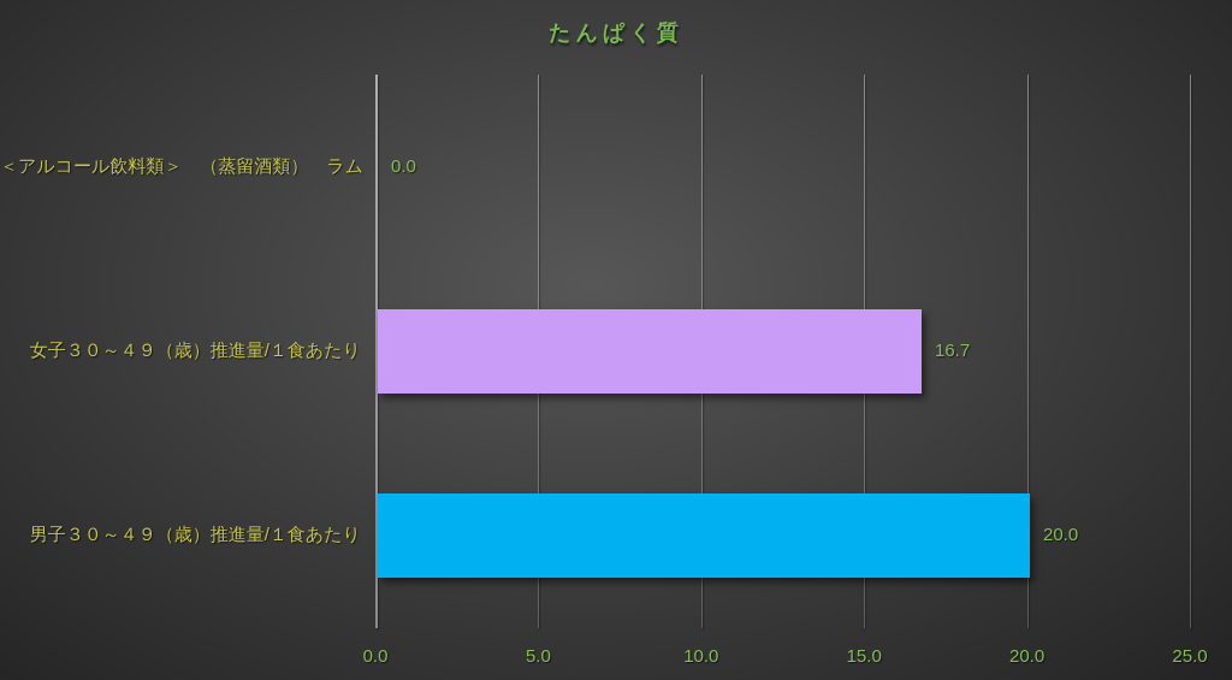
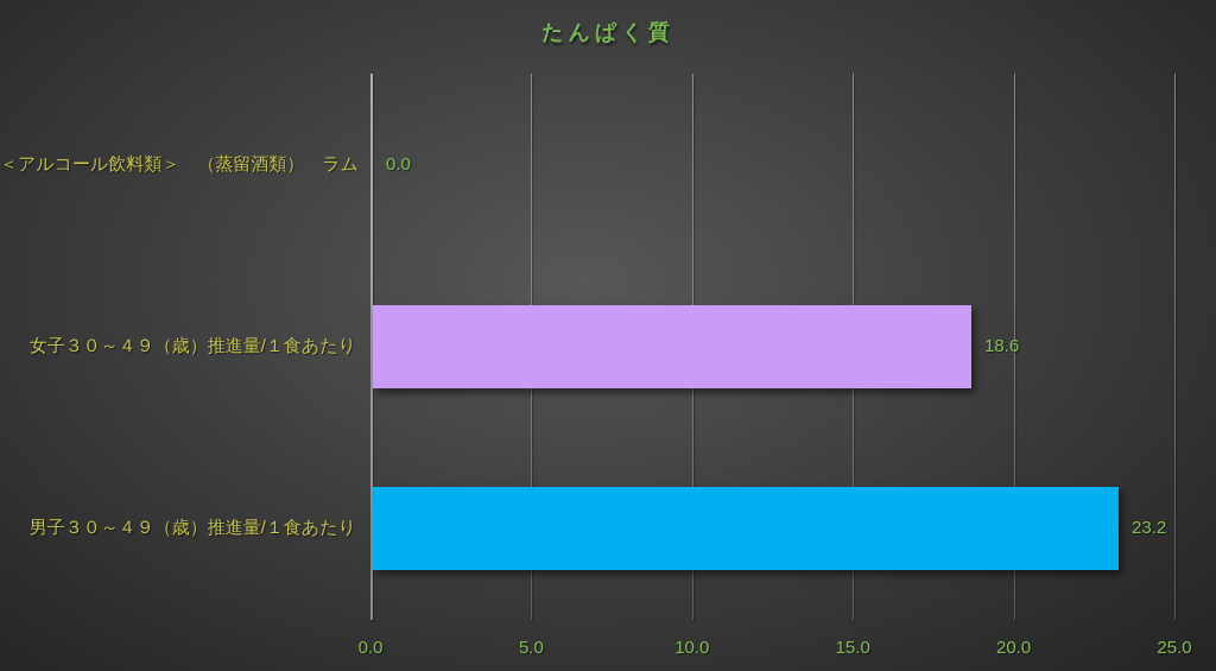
女子３０～４９（歳）推進量/１食あたり: 16.7 -> 18.6
男子３０～４９（歳）推進量/１食あたり: 20.0 -> 23.2
